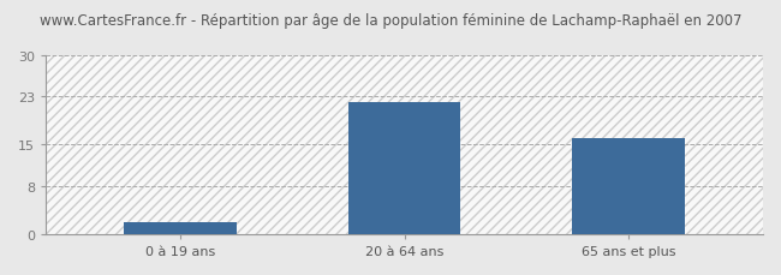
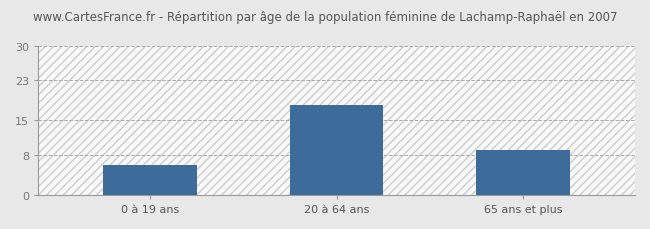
0 à 19 ans: 2 -> 6
20 à 64 ans: 22 -> 18
65 ans et plus: 16 -> 9
